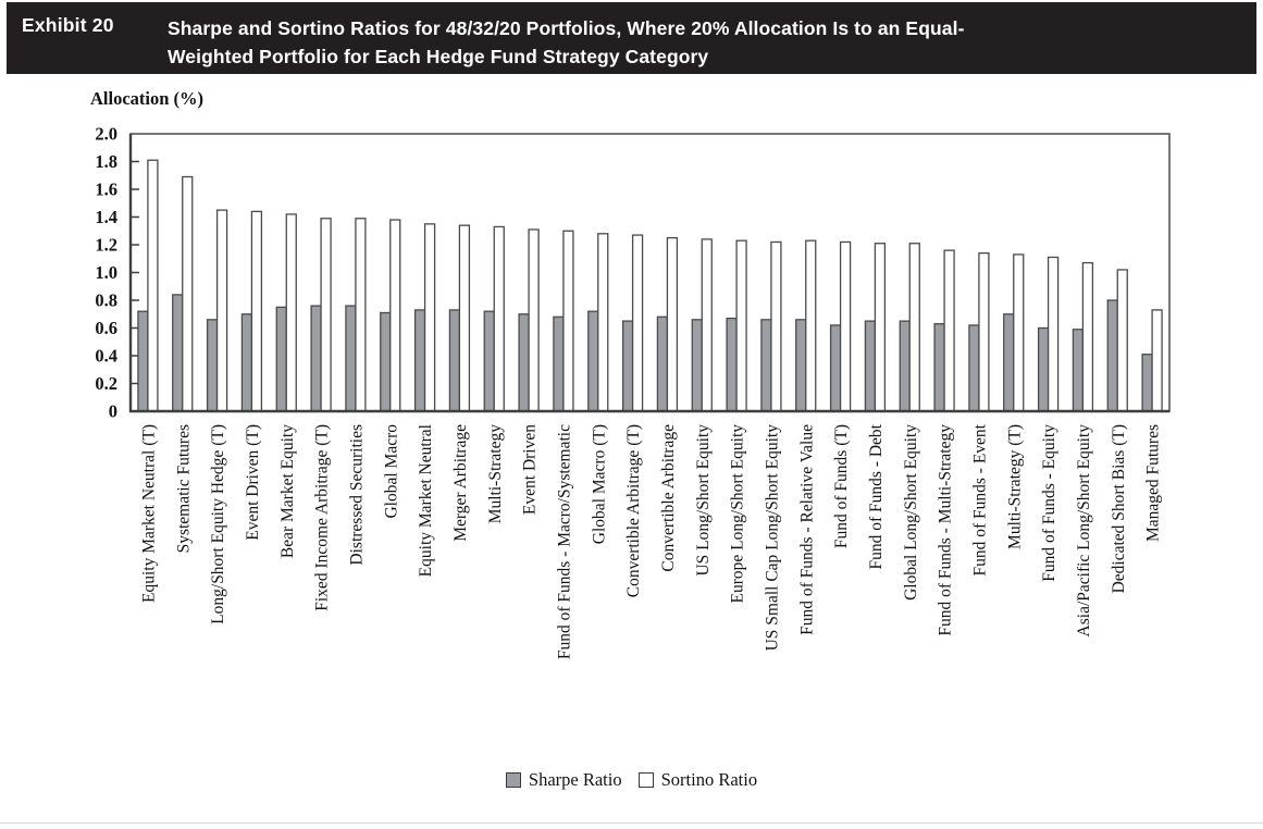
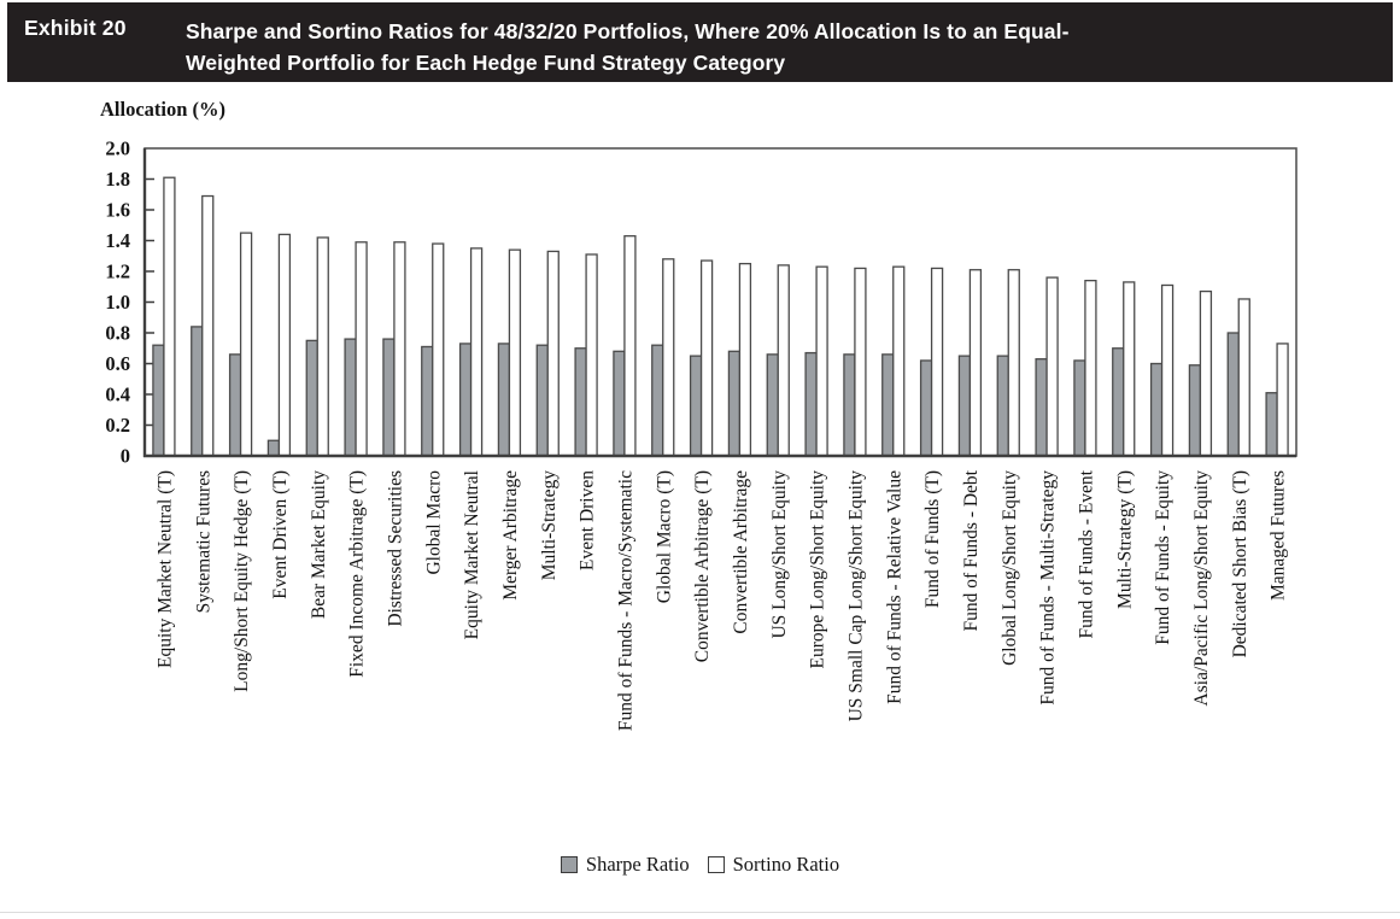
Sharpe Ratio/Event Driven (T): 0.70 -> 0.10
Sortino Ratio/Fund of Funds - Macro/Systematic: 1.30 -> 1.43
